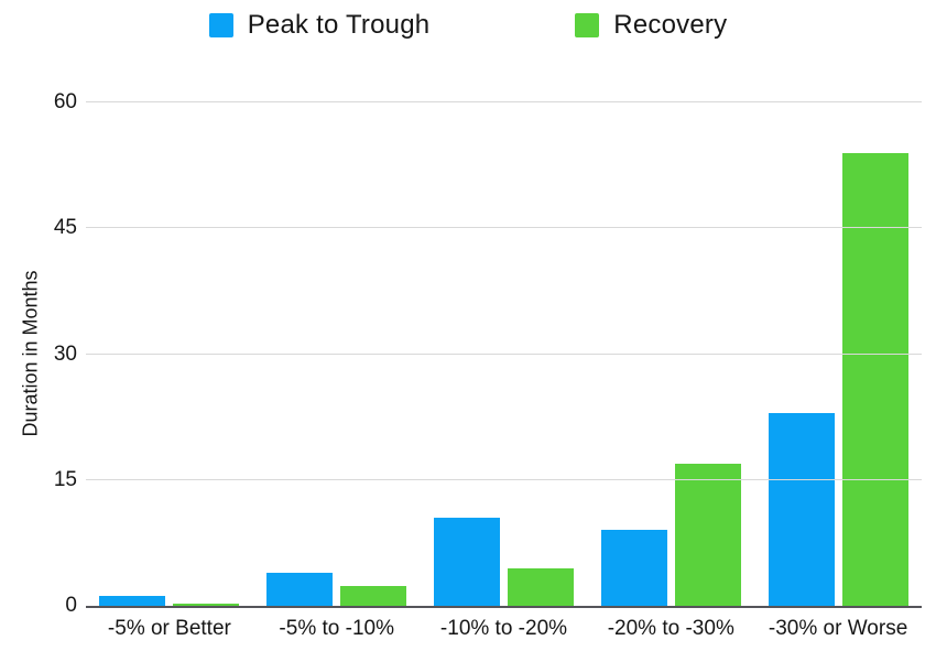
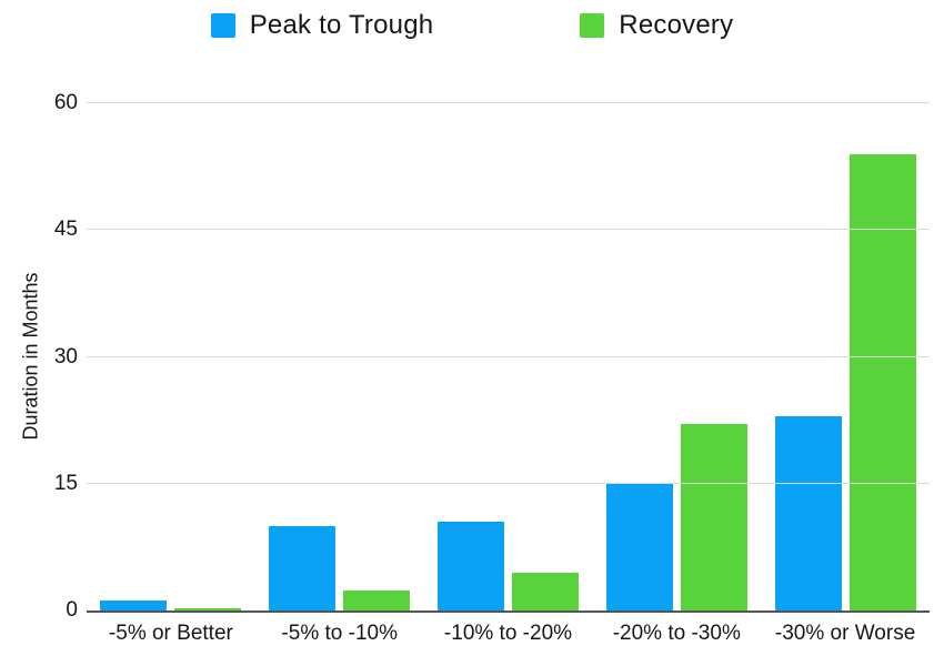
Peak to Trough/-5% to -10%: 4 -> 10
Peak to Trough/-20% to -30%: 9 -> 15
Recovery/-20% to -30%: 17 -> 22
